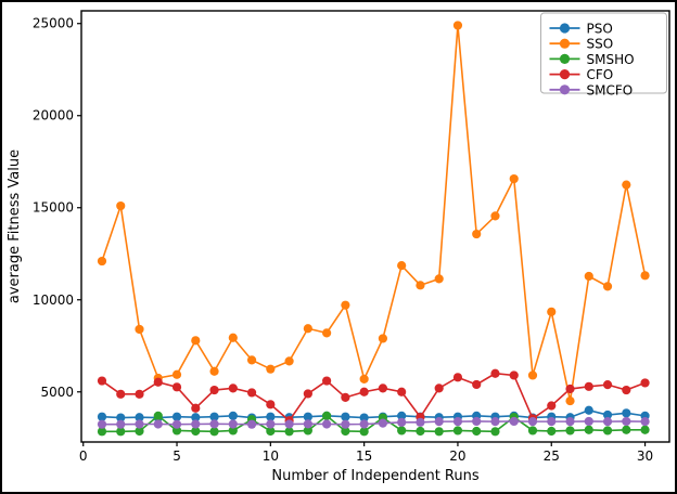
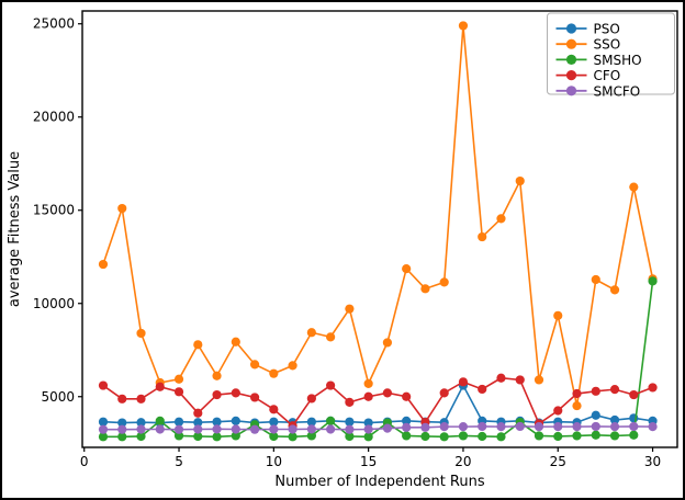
PSO/20: 3600 -> 5600
SMSHO/30: 2900 -> 11200
